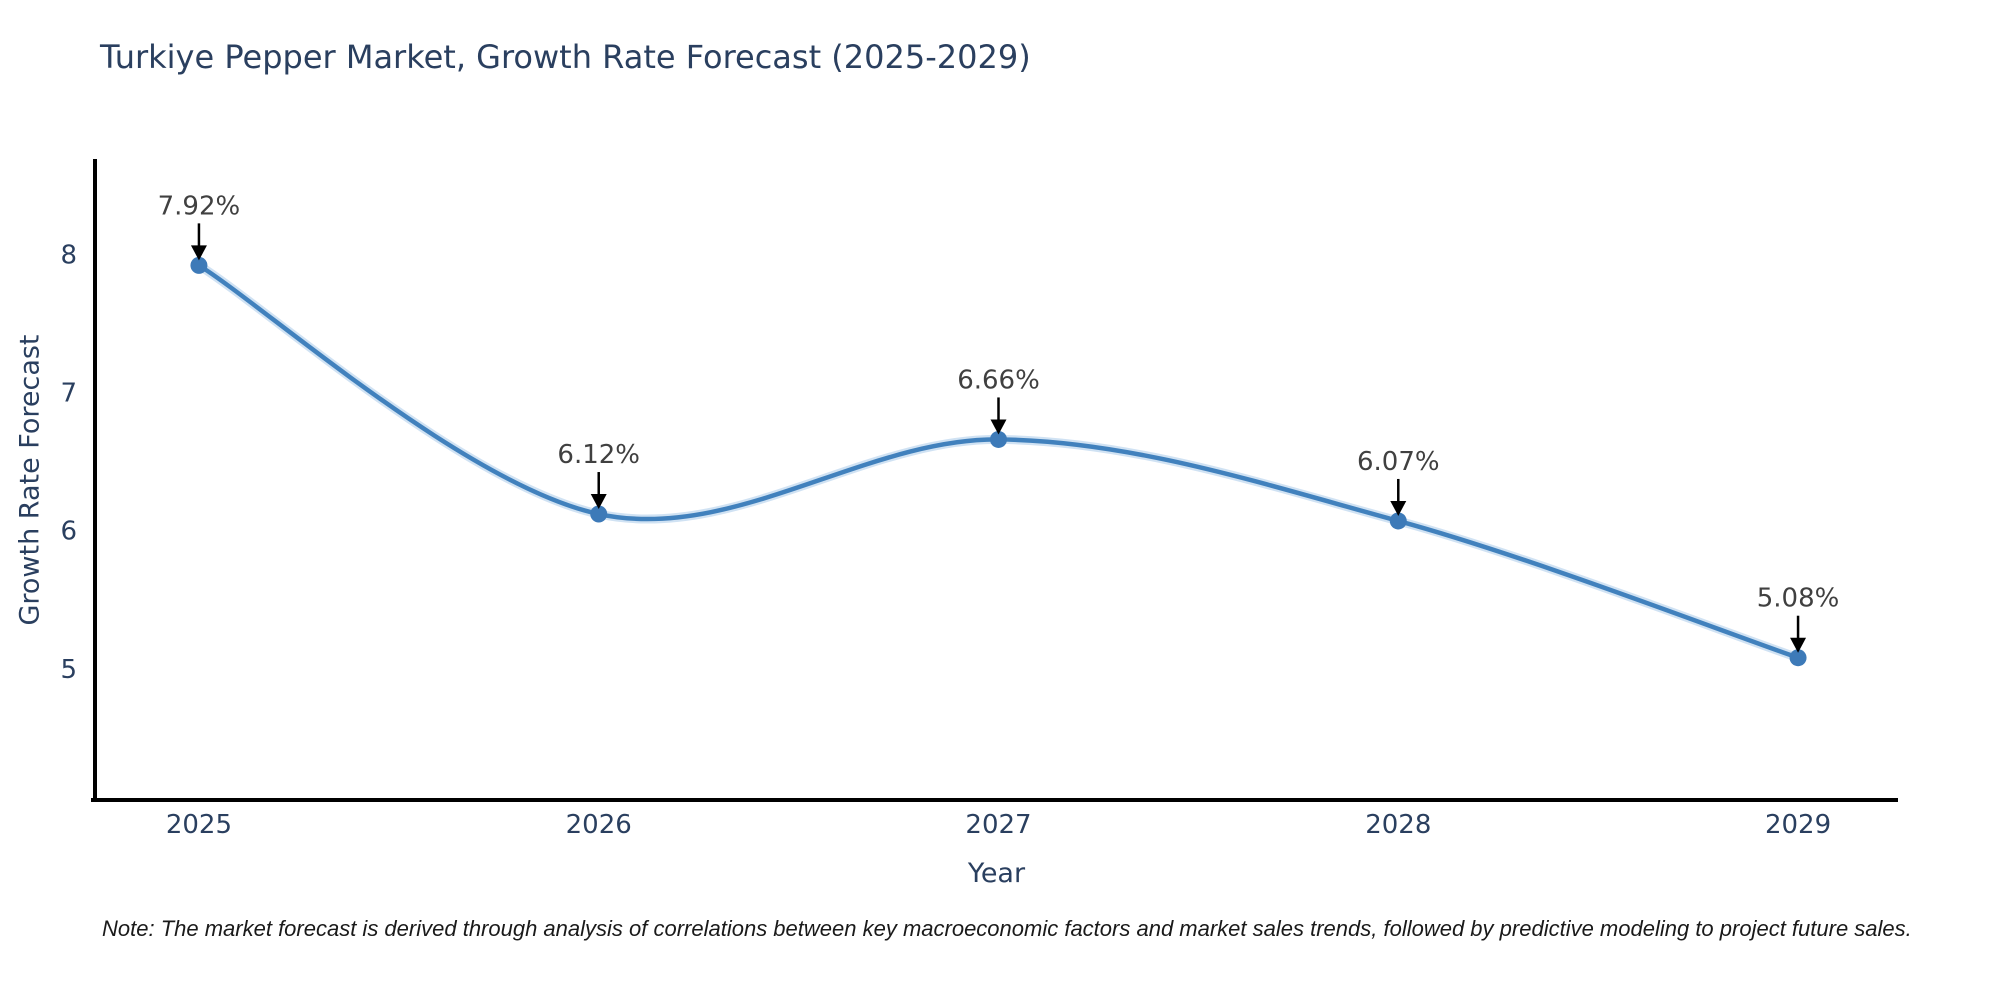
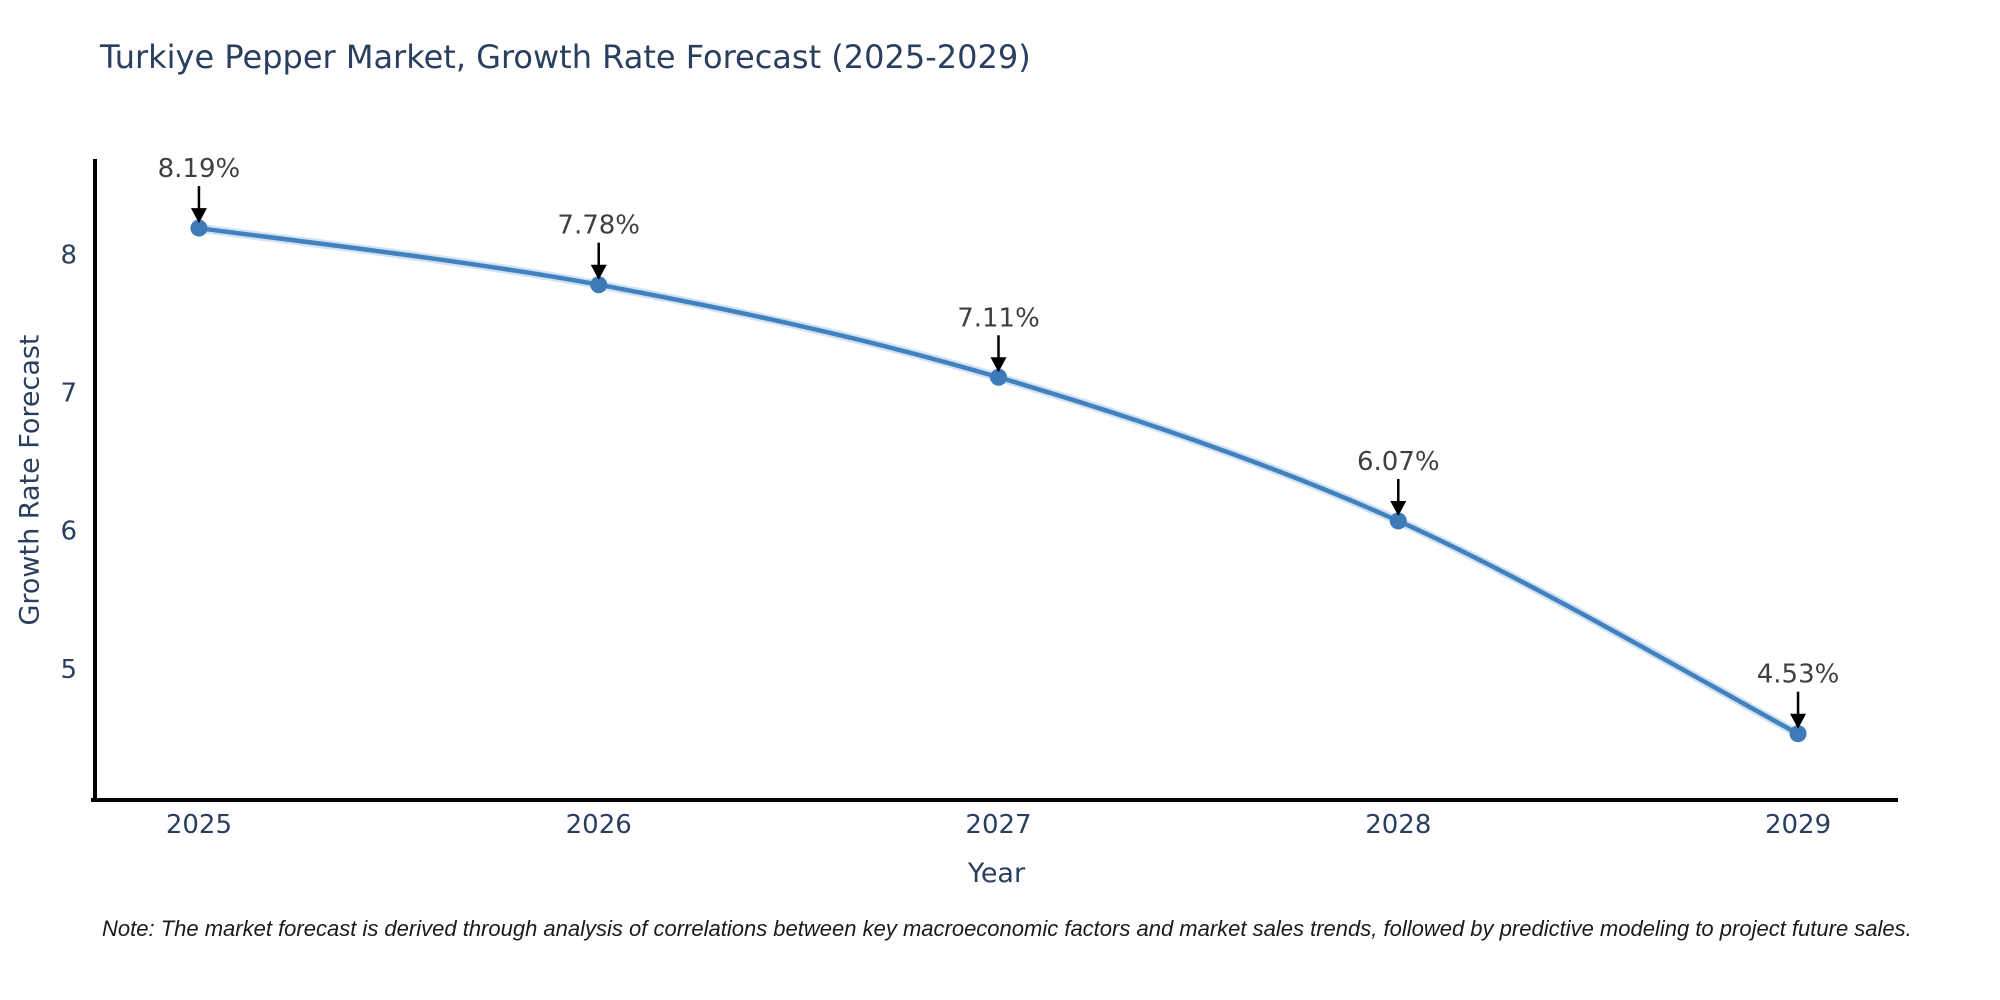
2025: 7.92% -> 8.19%
2026: 6.12% -> 7.78%
2027: 6.66% -> 7.11%
2029: 5.08% -> 4.53%
